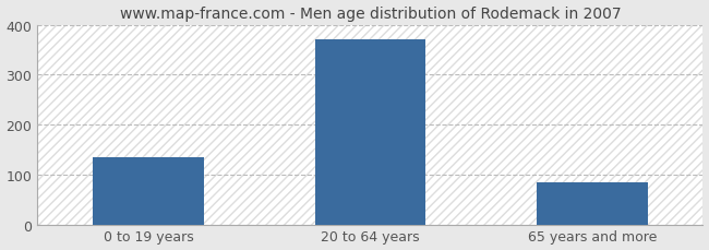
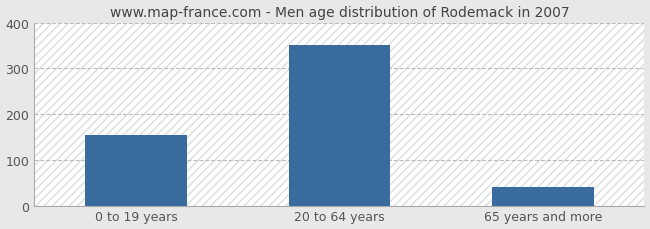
0 to 19 years: 135 -> 155
20 to 64 years: 370 -> 350
65 years and more: 85 -> 40
